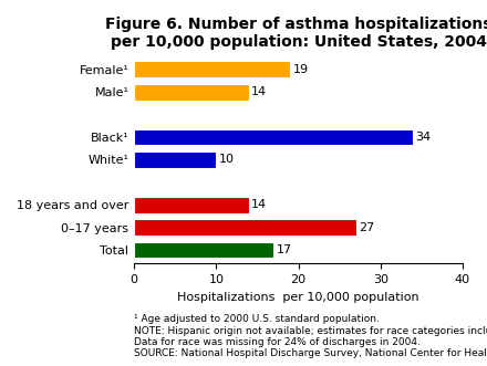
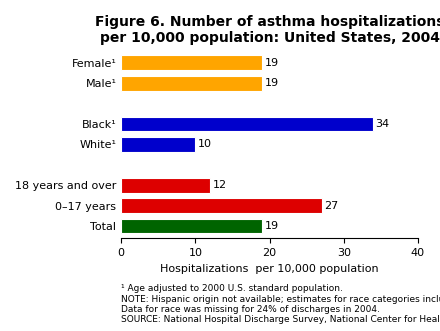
Male¹: 14 -> 19
18 years and over: 14 -> 12
Total: 17 -> 19
